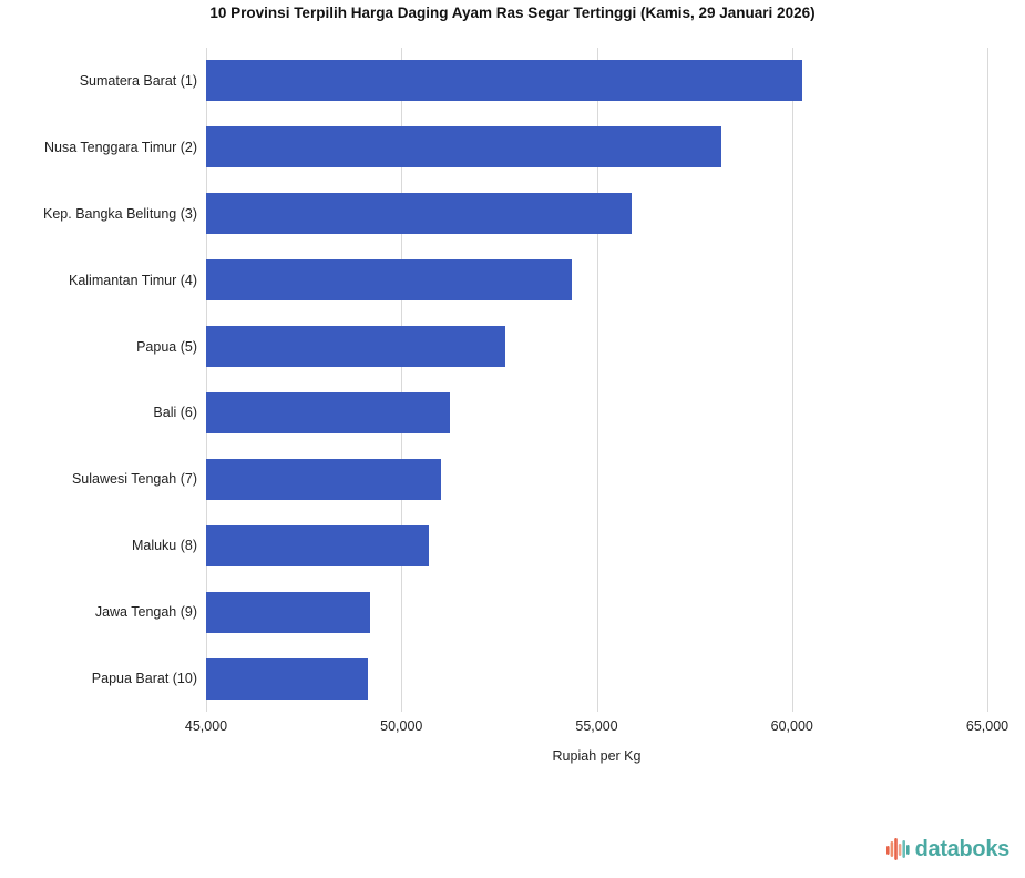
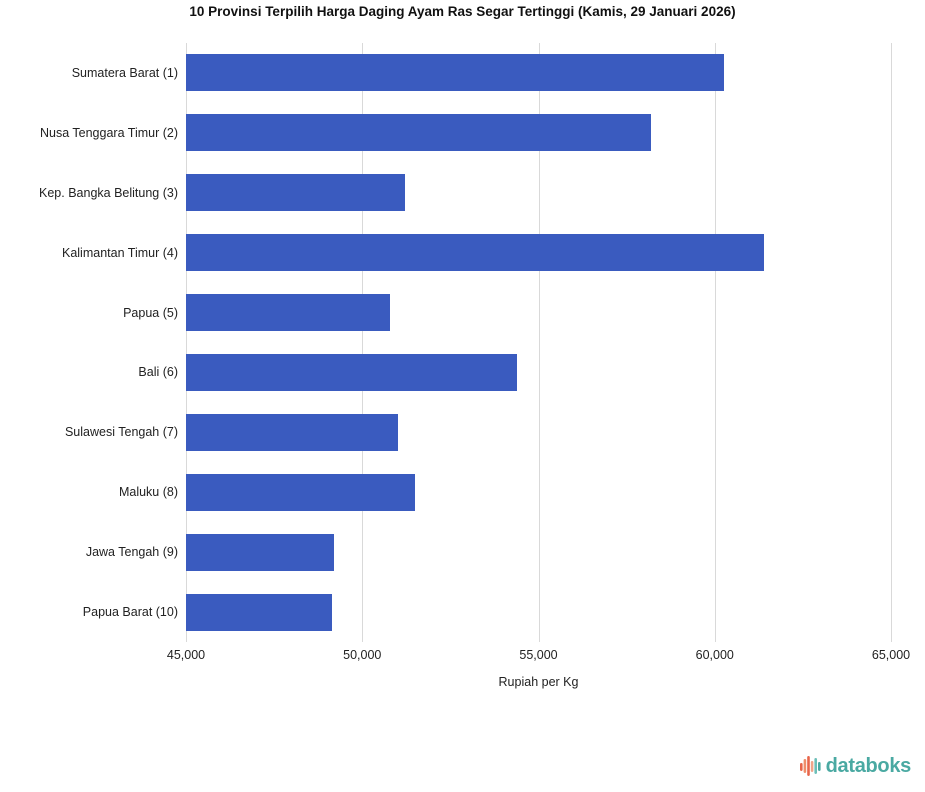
Kep. Bangka Belitung (3): 55900 -> 51200
Kalimantan Timur (4): 54400 -> 61400
Papua (5): 52600 -> 50800
Bali (6): 51200 -> 54400
Maluku (8): 50700 -> 51500
